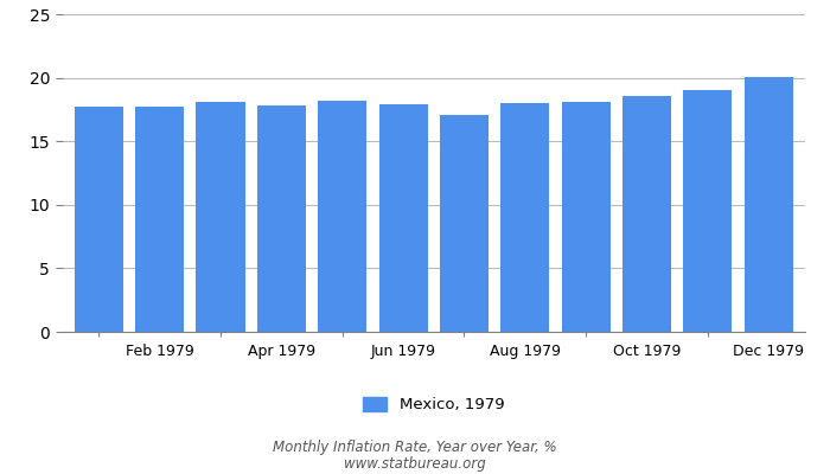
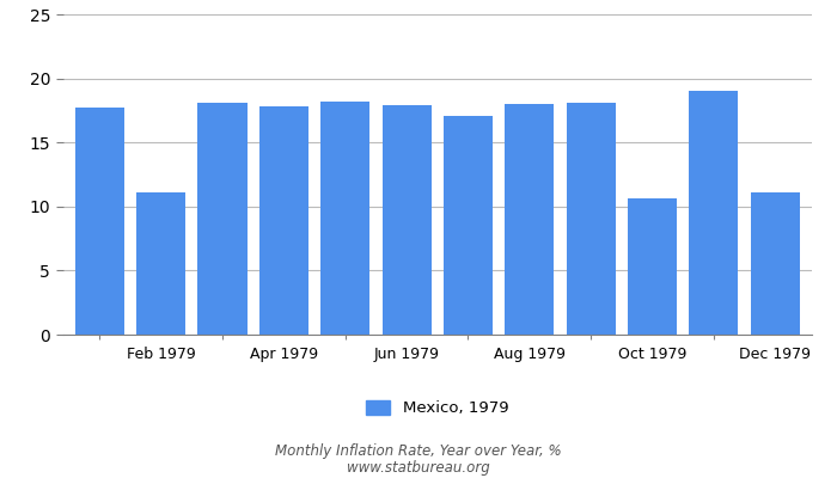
Feb 1979: 17.7 -> 11.1
Oct 1979: 18.6 -> 10.6
Dec 1979: 20.1 -> 11.1
